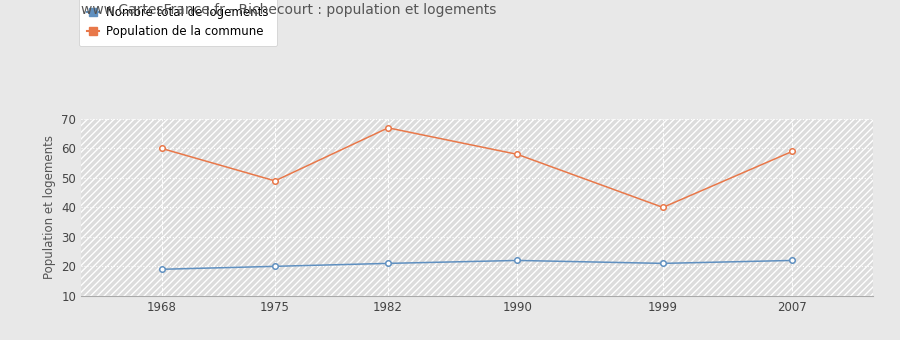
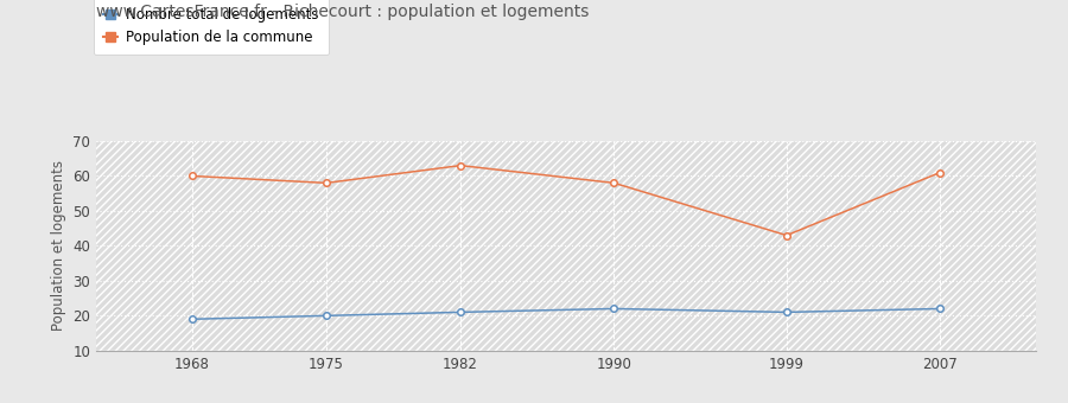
Population de la commune/1975: 49 -> 58
Population de la commune/1982: 67 -> 63
Population de la commune/1999: 40 -> 43
Population de la commune/2007: 59 -> 61
